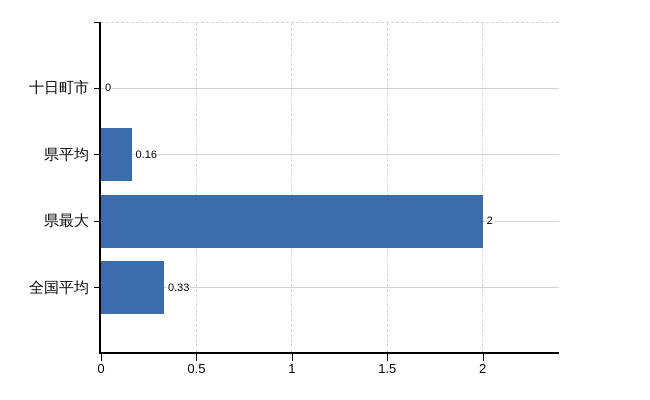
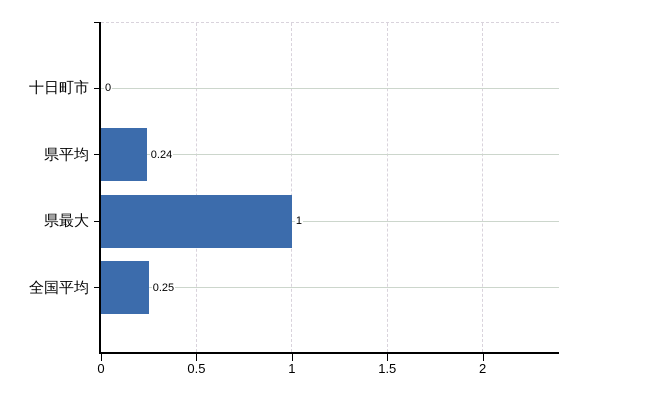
県平均: 0.16 -> 0.24
県最大: 2 -> 1
全国平均: 0.33 -> 0.25
